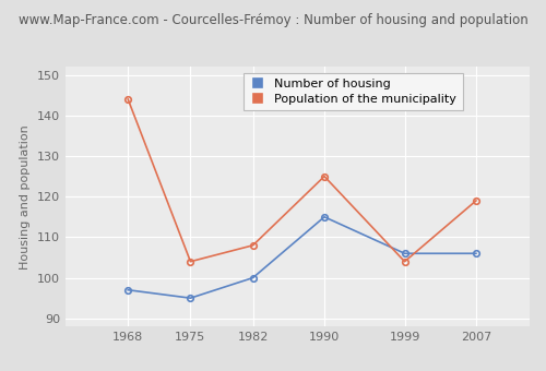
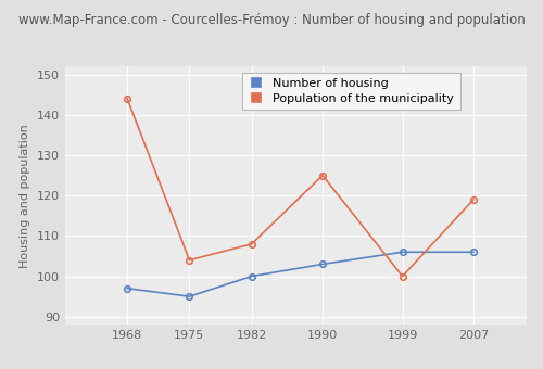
Number of housing/1990: 115 -> 103
Population of the municipality/1999: 104 -> 100
